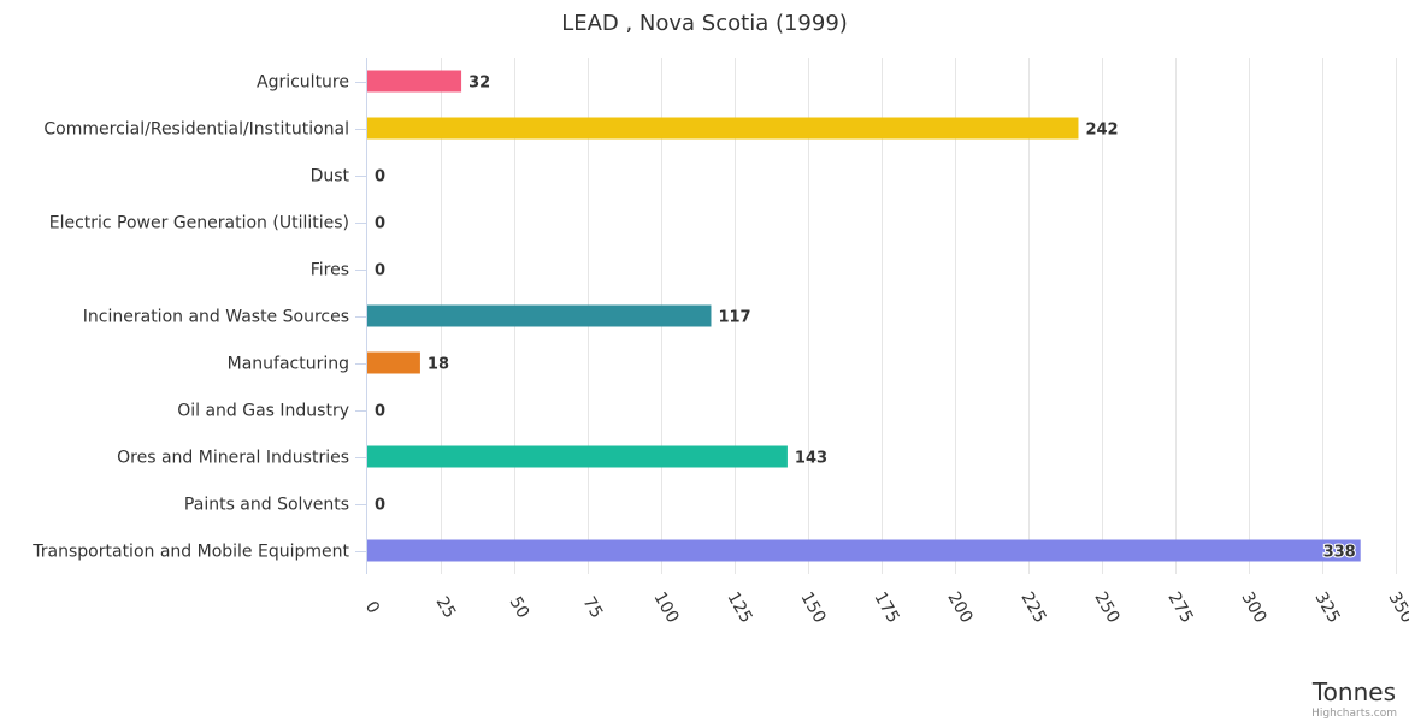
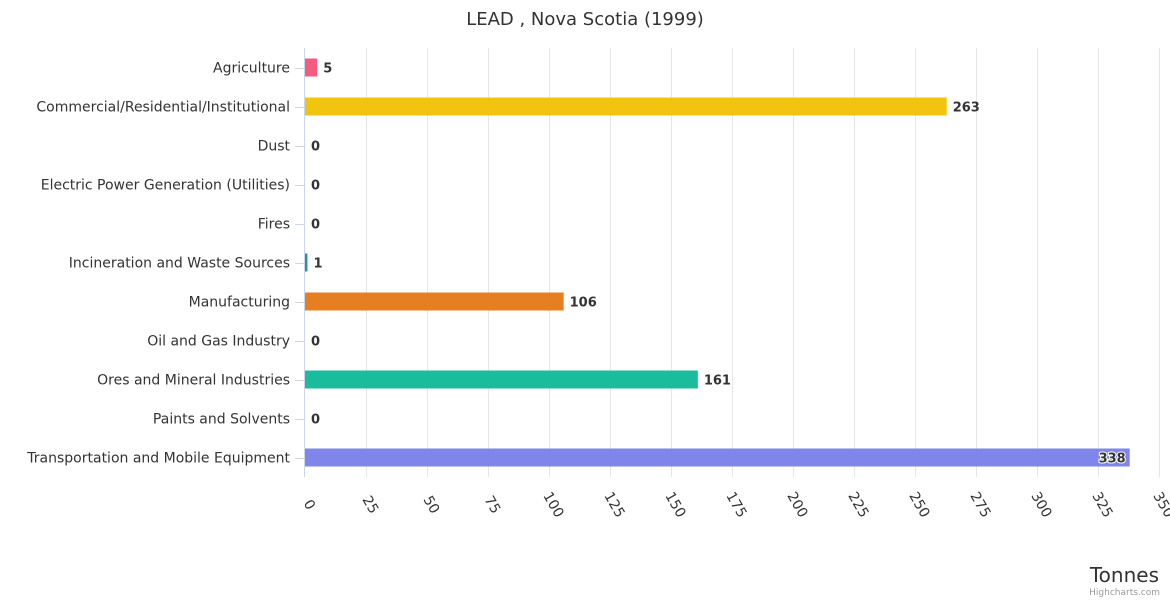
Agriculture: 32 -> 5
Commercial/Residential/Institutional: 242 -> 263
Incineration and Waste Sources: 117 -> 1
Manufacturing: 18 -> 106
Ores and Mineral Industries: 143 -> 161
